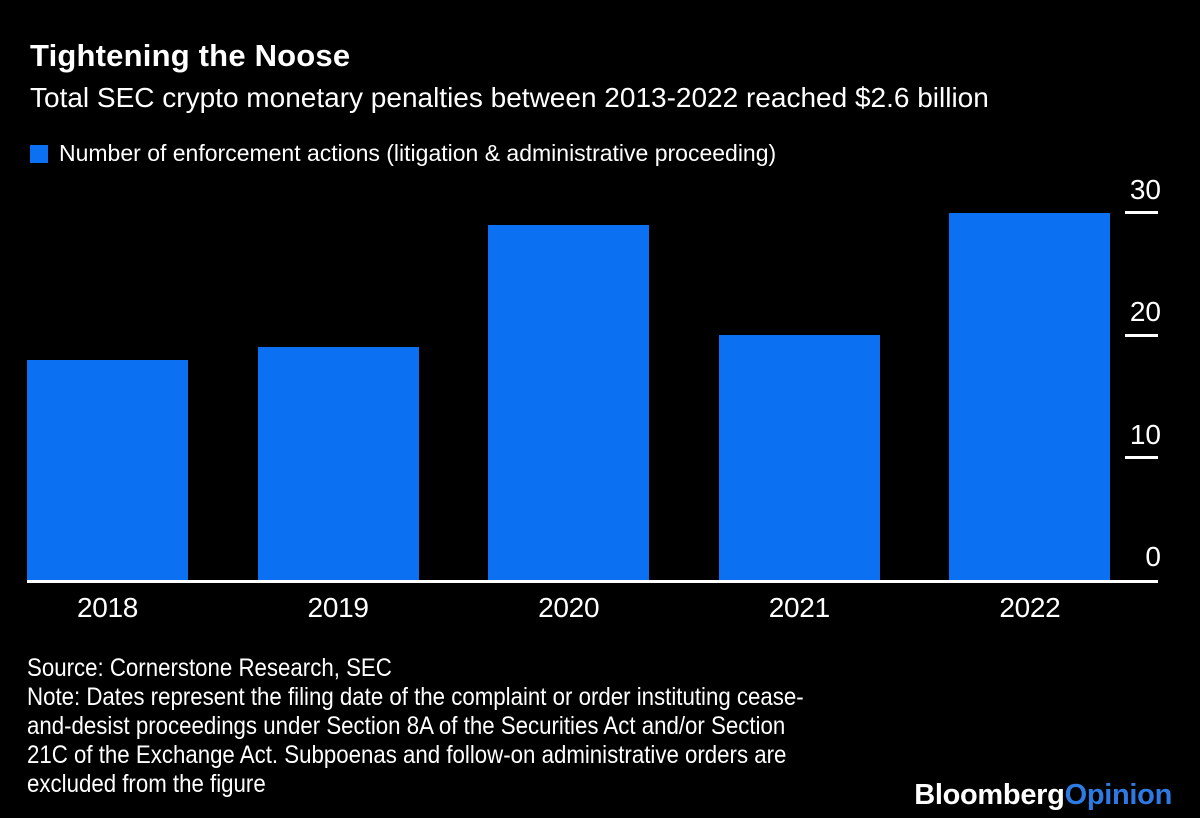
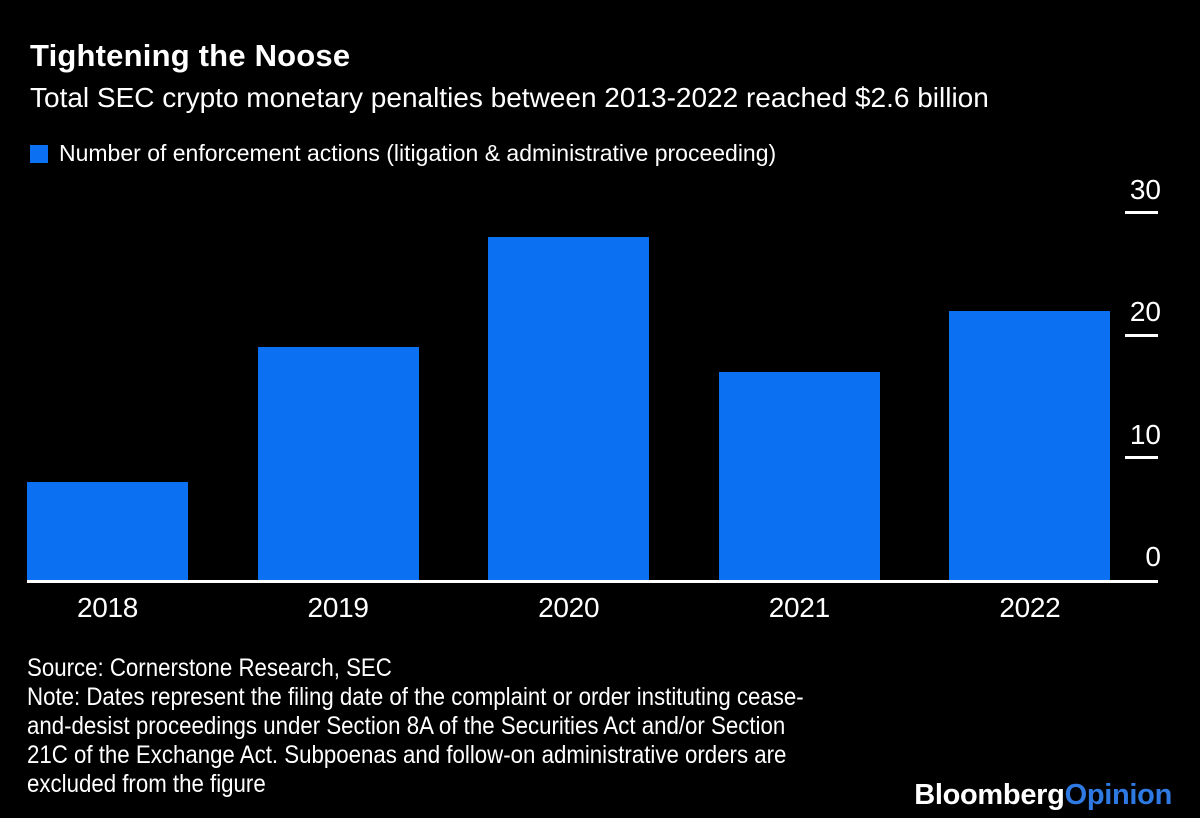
2018: 18 -> 8
2020: 29 -> 28
2021: 20 -> 17
2022: 30 -> 22
